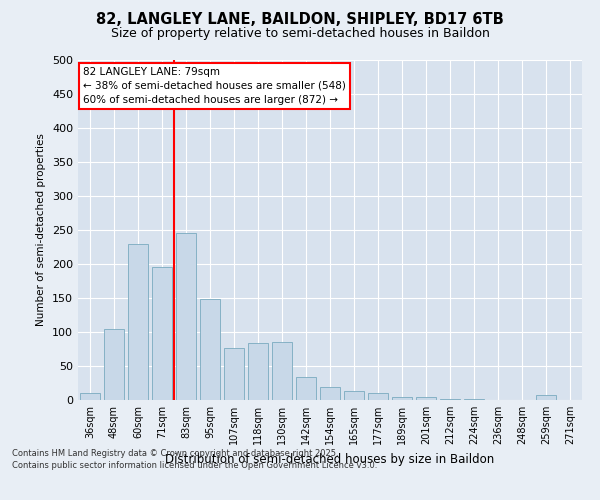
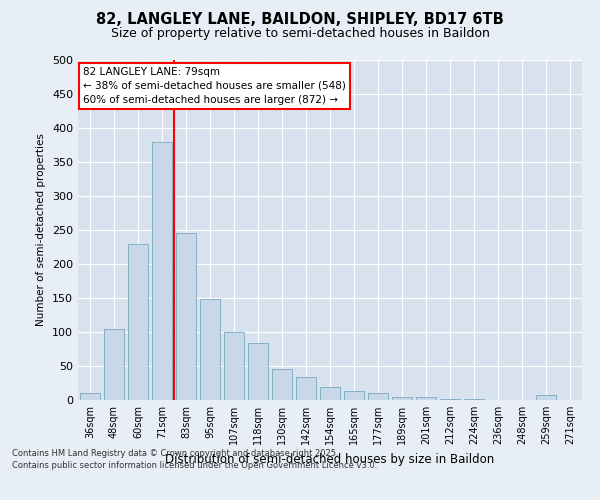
71sqm: 196 -> 380
107sqm: 76 -> 100
130sqm: 86 -> 46
